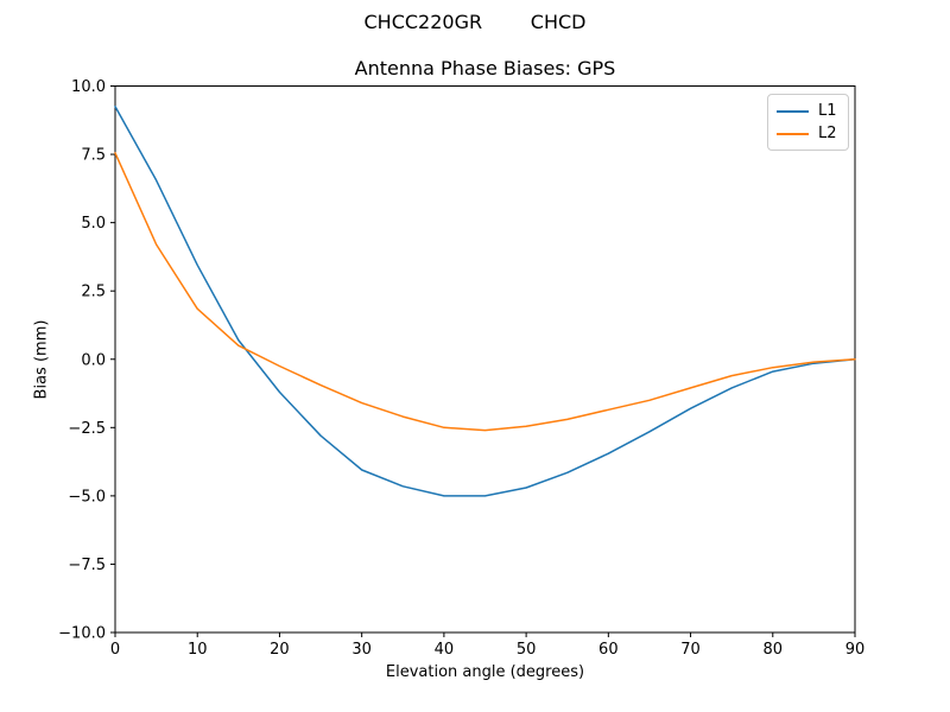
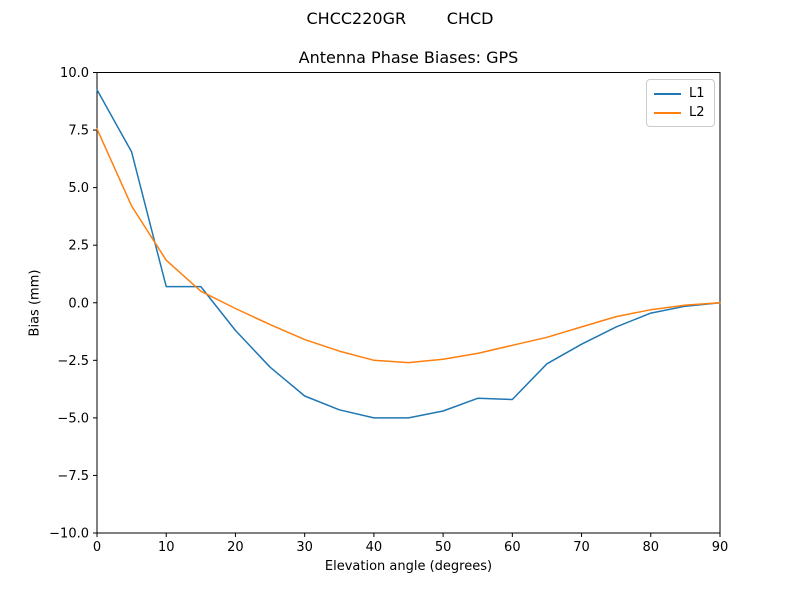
L1/10: 3.5 -> 0.7
L1/60: -3.5 -> -4.2
